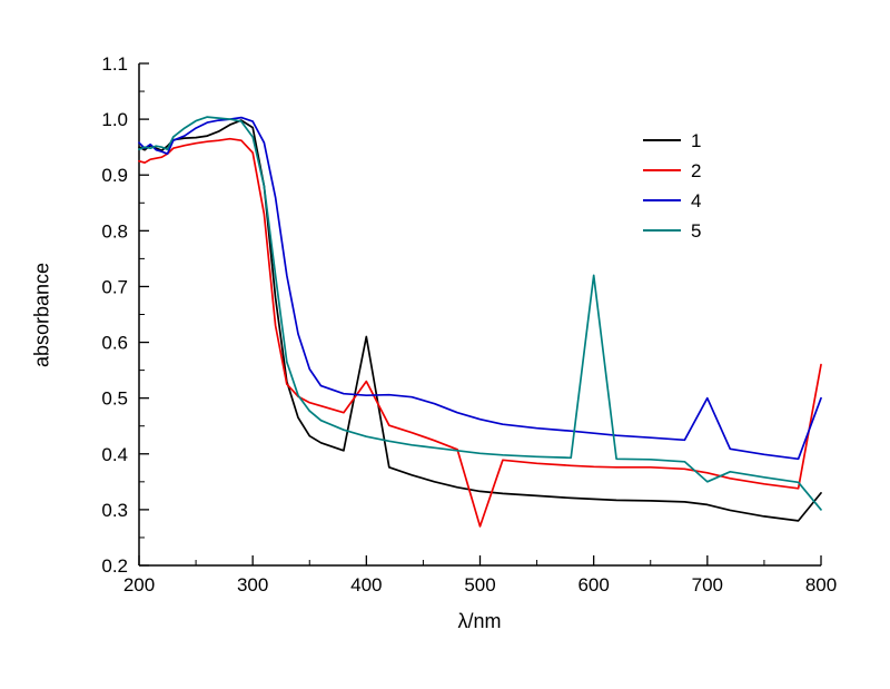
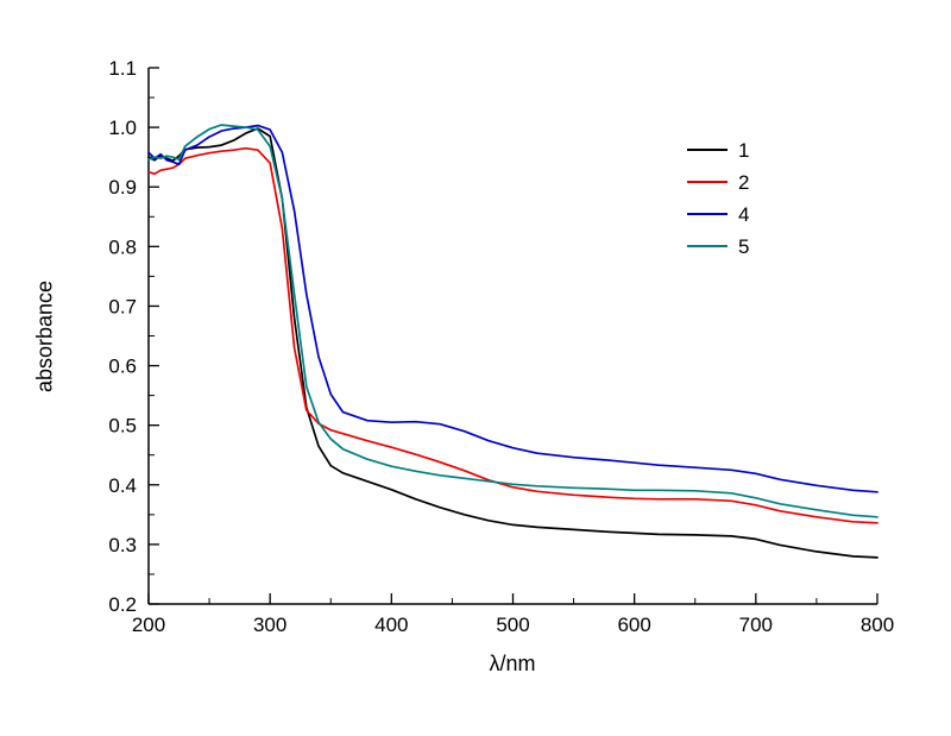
1/400: 0.61 -> 0.39
2/400: 0.53 -> 0.46
2/500: 0.27 -> 0.40
5/600: 0.72 -> 0.39
4/700: 0.50 -> 0.42
5/700: 0.35 -> 0.38
1/800: 0.33 -> 0.28
2/800: 0.56 -> 0.34
4/800: 0.50 -> 0.39
5/800: 0.30 -> 0.35
